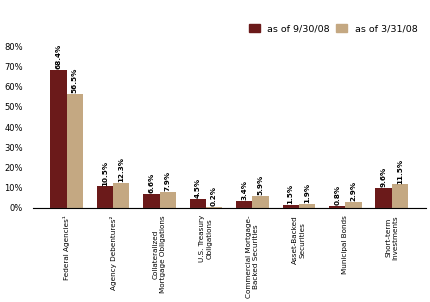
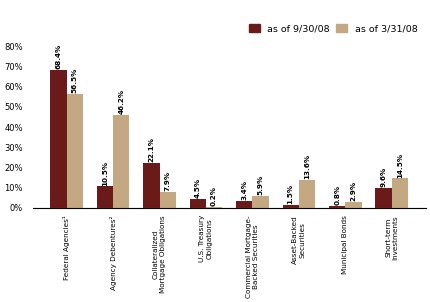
as of 3/31/08/Agency Debentures²: 12.3% -> 46.2%
as of 9/30/08/Collateralized Mortgage Obligations: 6.6% -> 22.1%
as of 3/31/08/Asset-Backed Securities: 1.9% -> 13.6%
as of 3/31/08/Short-term Investments: 11.5% -> 14.5%
